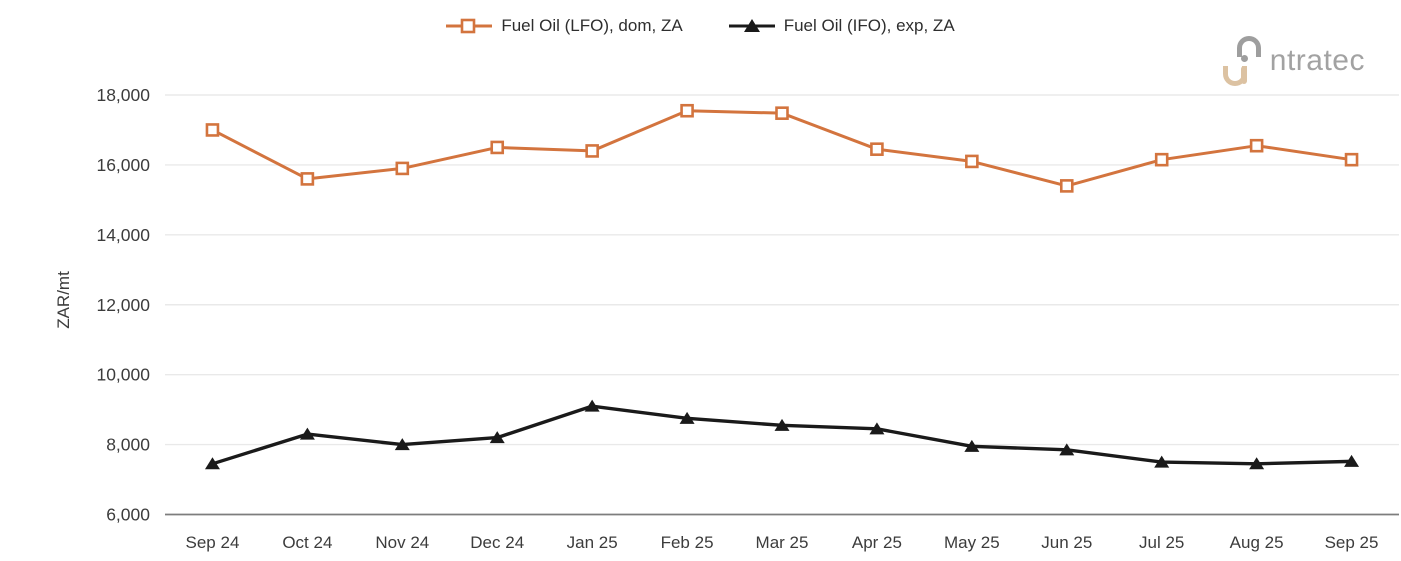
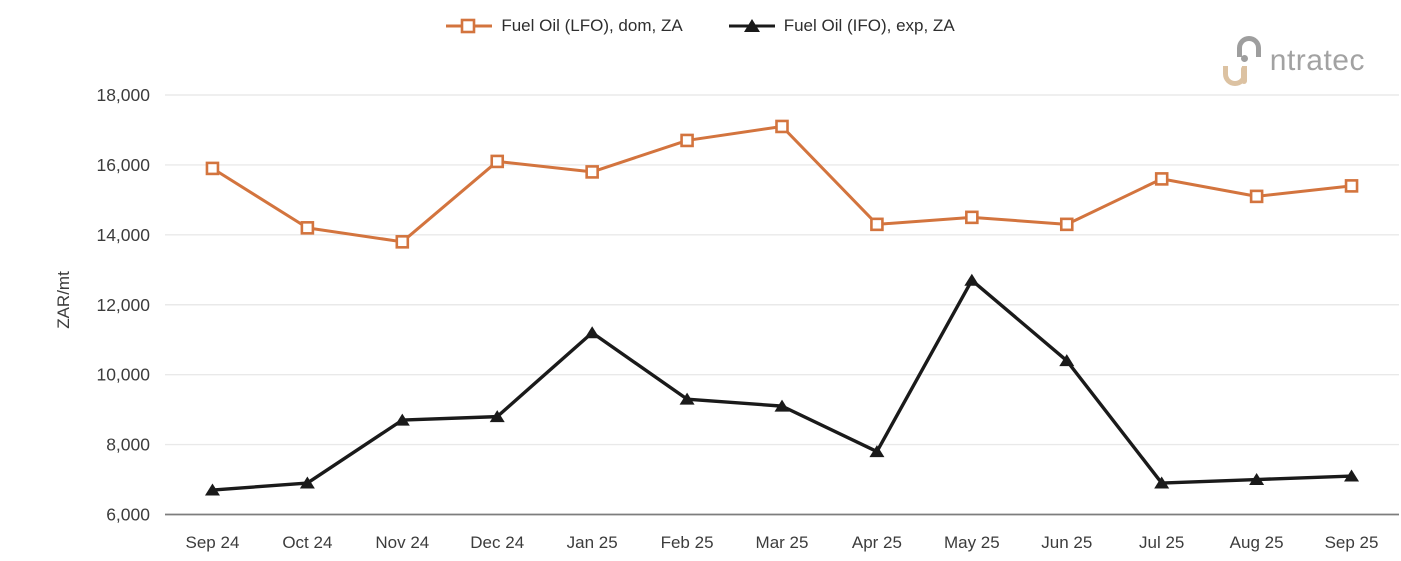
Fuel Oil (LFO), dom, ZA/Sep 24: 17000 -> 15900
Fuel Oil (IFO), exp, ZA/Sep 24: 7400 -> 6700
Fuel Oil (LFO), dom, ZA/Oct 24: 15600 -> 14200
Fuel Oil (IFO), exp, ZA/Oct 24: 8300 -> 6900
Fuel Oil (LFO), dom, ZA/Nov 24: 15900 -> 13800
Fuel Oil (IFO), exp, ZA/Nov 24: 8000 -> 8700
Fuel Oil (LFO), dom, ZA/Dec 24: 16500 -> 16100
Fuel Oil (IFO), exp, ZA/Dec 24: 8200 -> 8800
Fuel Oil (LFO), dom, ZA/Jan 25: 16400 -> 15800
Fuel Oil (IFO), exp, ZA/Jan 25: 9100 -> 11200
Fuel Oil (LFO), dom, ZA/Feb 25: 17600 -> 16700
Fuel Oil (IFO), exp, ZA/Feb 25: 8800 -> 9300
Fuel Oil (LFO), dom, ZA/Mar 25: 17500 -> 17100
Fuel Oil (IFO), exp, ZA/Mar 25: 8600 -> 9100
Fuel Oil (LFO), dom, ZA/Apr 25: 16400 -> 14300
Fuel Oil (IFO), exp, ZA/Apr 25: 8400 -> 7800
Fuel Oil (LFO), dom, ZA/May 25: 16100 -> 14500
Fuel Oil (IFO), exp, ZA/May 25: 8000 -> 12700
Fuel Oil (LFO), dom, ZA/Jun 25: 15400 -> 14300
Fuel Oil (IFO), exp, ZA/Jun 25: 7800 -> 10400
Fuel Oil (LFO), dom, ZA/Jul 25: 16200 -> 15600
Fuel Oil (IFO), exp, ZA/Jul 25: 7500 -> 6900
Fuel Oil (LFO), dom, ZA/Aug 25: 16600 -> 15100
Fuel Oil (IFO), exp, ZA/Aug 25: 7400 -> 7000
Fuel Oil (LFO), dom, ZA/Sep 25: 16200 -> 15400
Fuel Oil (IFO), exp, ZA/Sep 25: 7500 -> 7100
